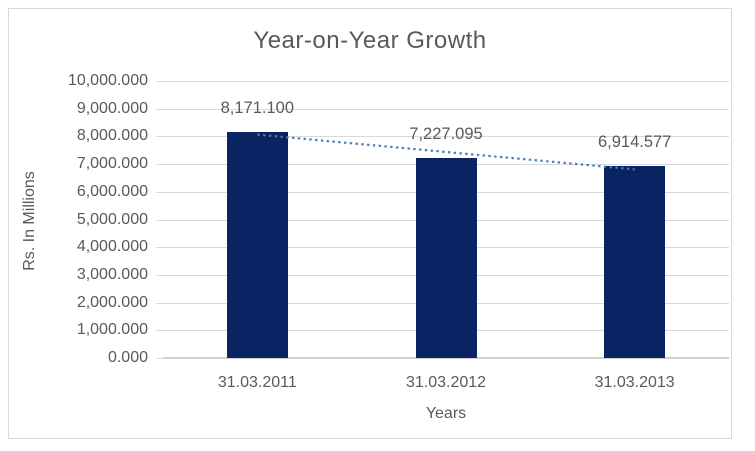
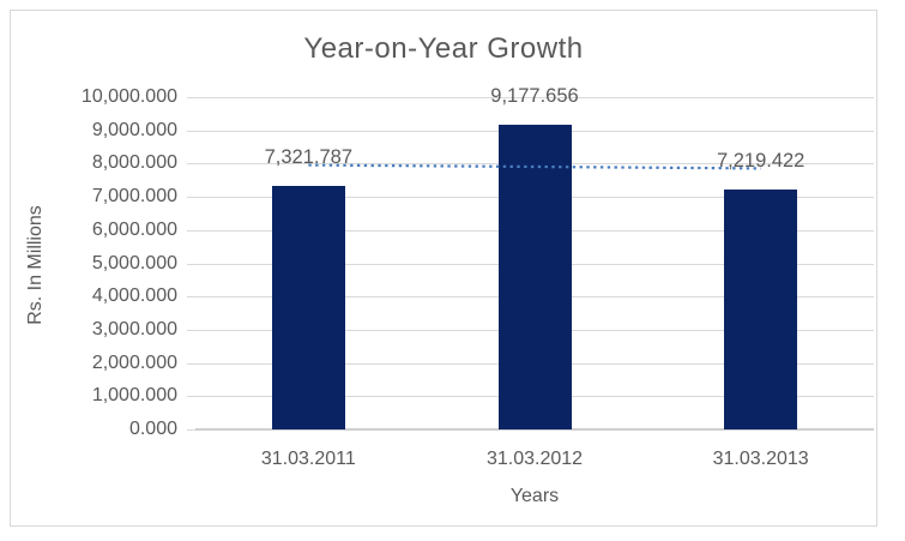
31.03.2011: 8,171.100 -> 7,321.787
31.03.2012: 7,227.095 -> 9,177.656
31.03.2013: 6,914.577 -> 7,219.422
